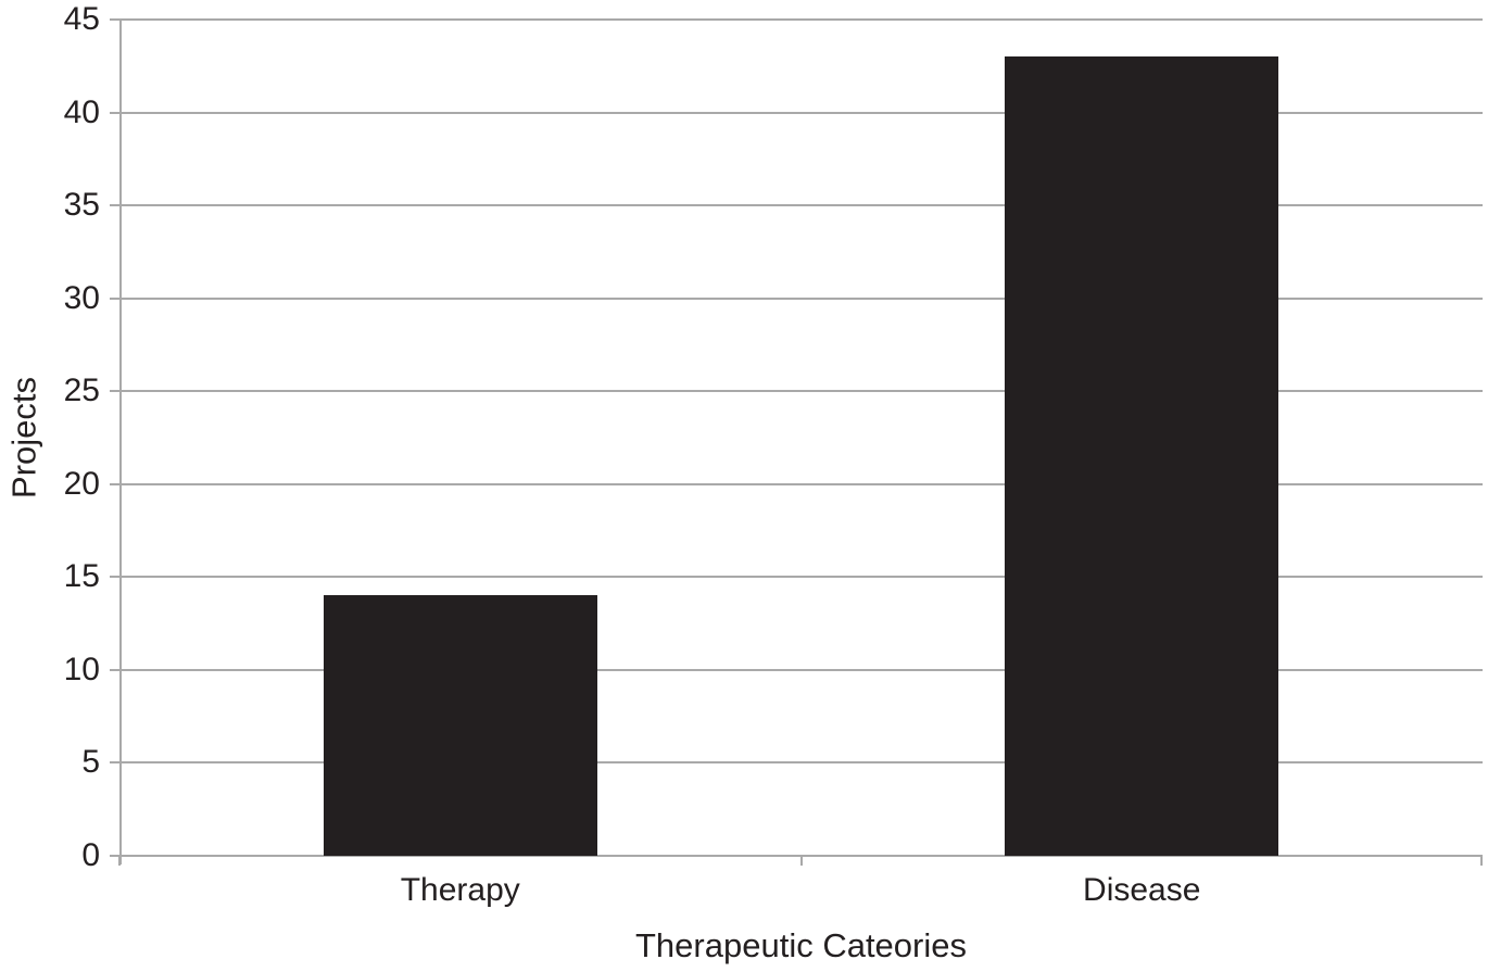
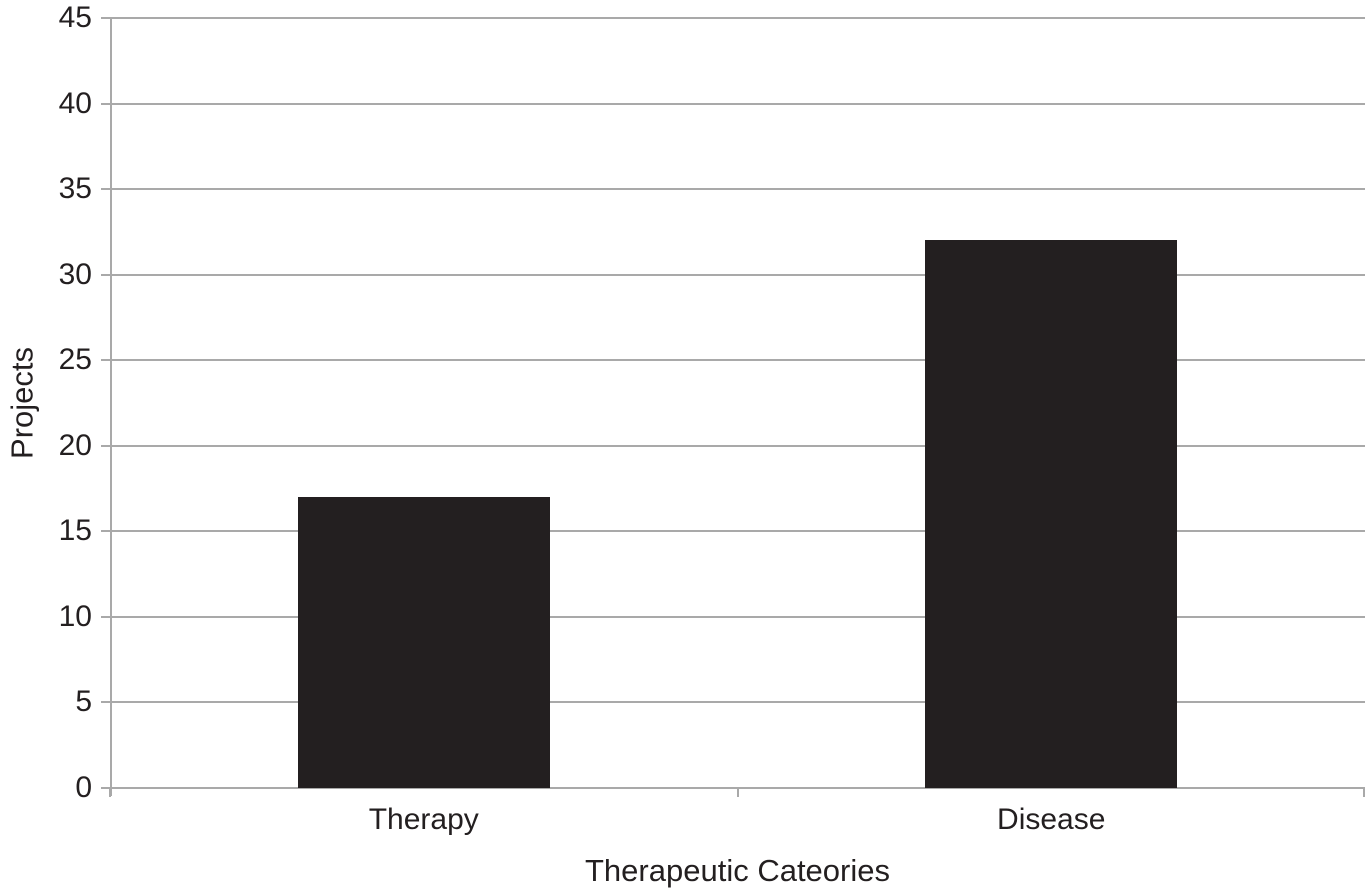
Therapy: 14 -> 17
Disease: 43 -> 32
